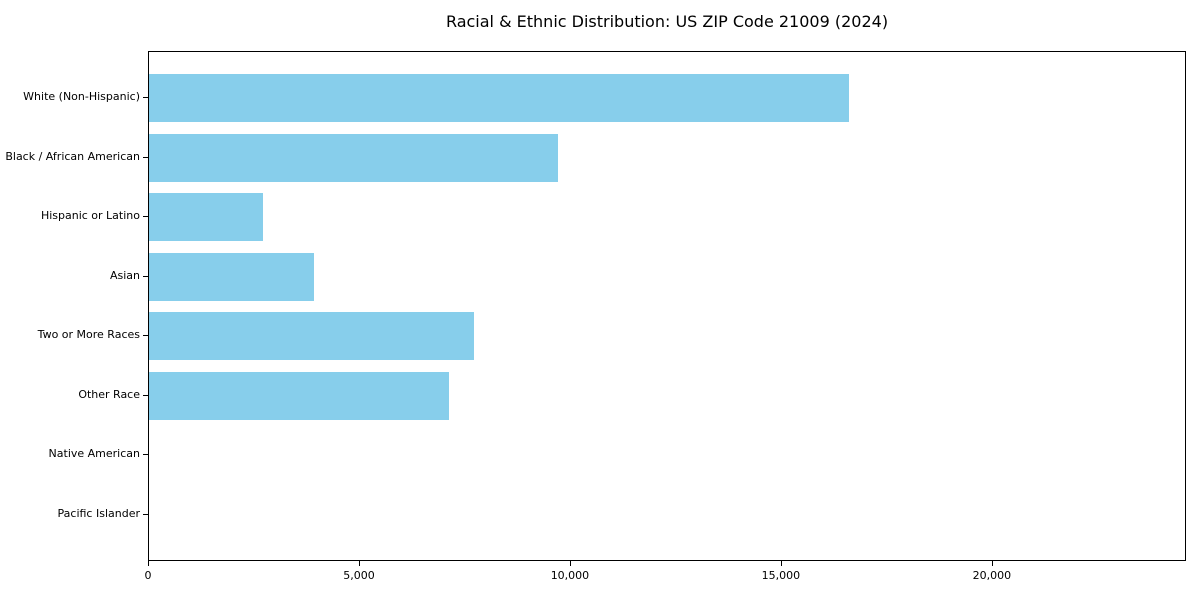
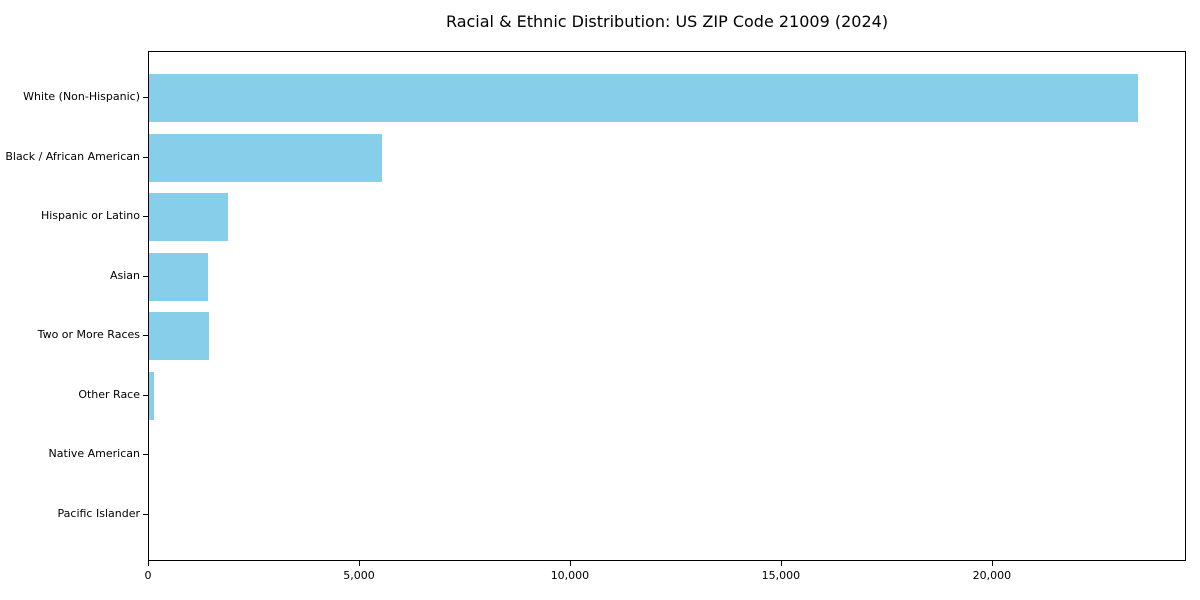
White (Non-Hispanic): 16600 -> 23400
Black / African American: 9700 -> 5500
Hispanic or Latino: 2700 -> 1900
Asian: 3900 -> 1400
Two or More Races: 7700 -> 1400
Other Race: 7100 -> 100
